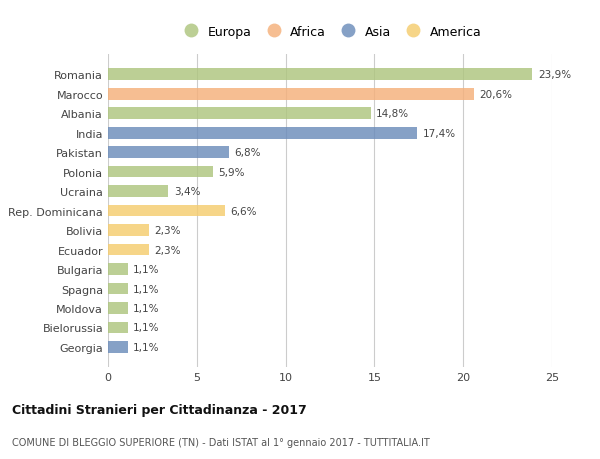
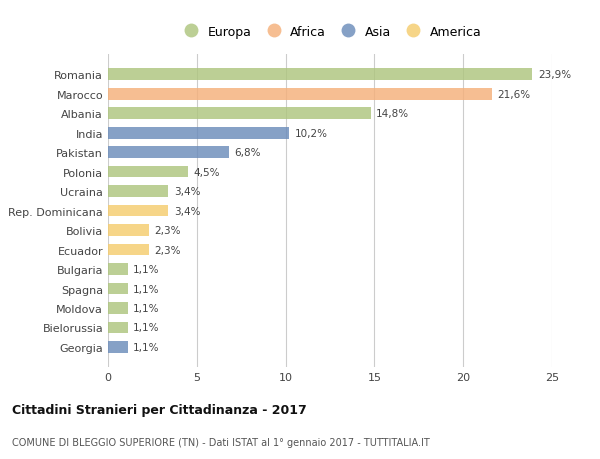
Marocco: 20,6% -> 21,6%
India: 17,4% -> 10,2%
Polonia: 5,9% -> 4,5%
Rep. Dominicana: 6,6% -> 3,4%
